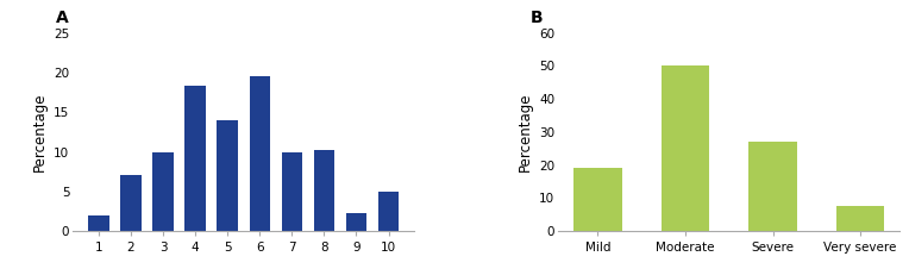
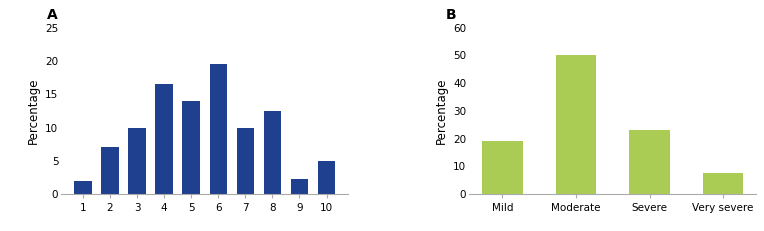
4: 18.4 -> 16.5
8: 10.2 -> 12.5
Severe: 27.0 -> 23.0
